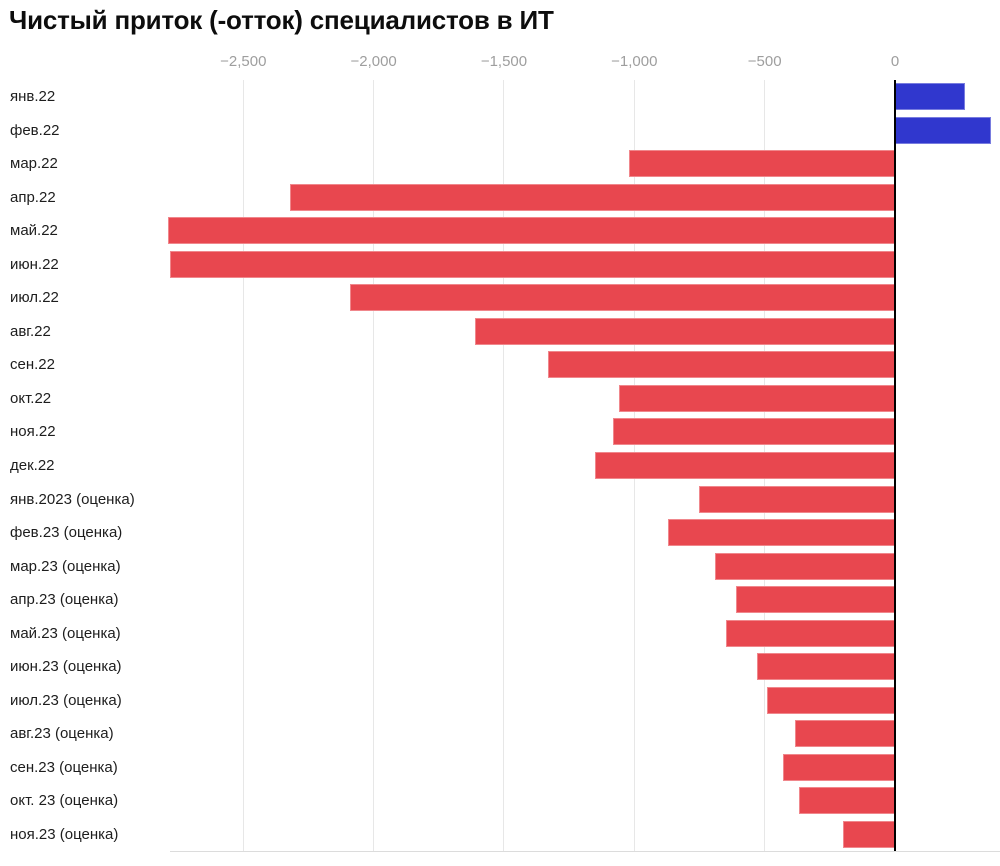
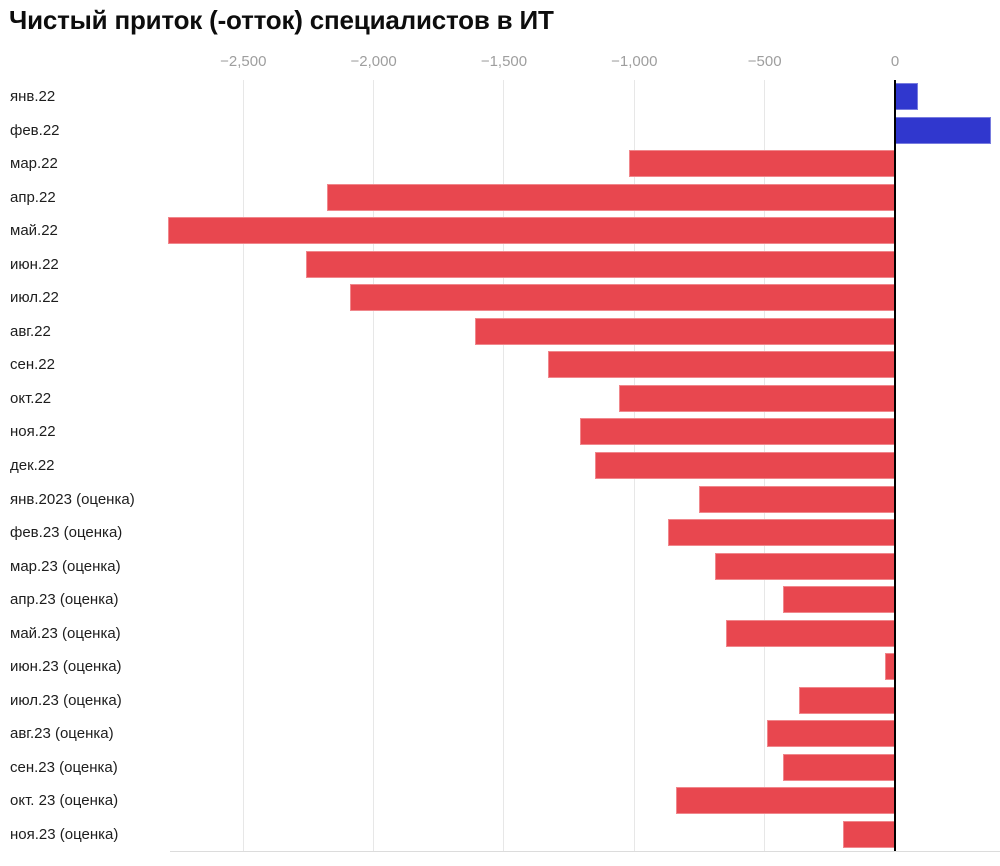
янв.22: 270 -> 90
апр.22: -2320 -> -2180
июн.22: -2780 -> -2260
ноя.22: -1080 -> -1210
апр.23 (оценка): -610 -> -430
июн.23 (оценка): -530 -> -40
июл.23 (оценка): -490 -> -370
авг.23 (оценка): -380 -> -490
окт. 23 (оценка): -370 -> -840
